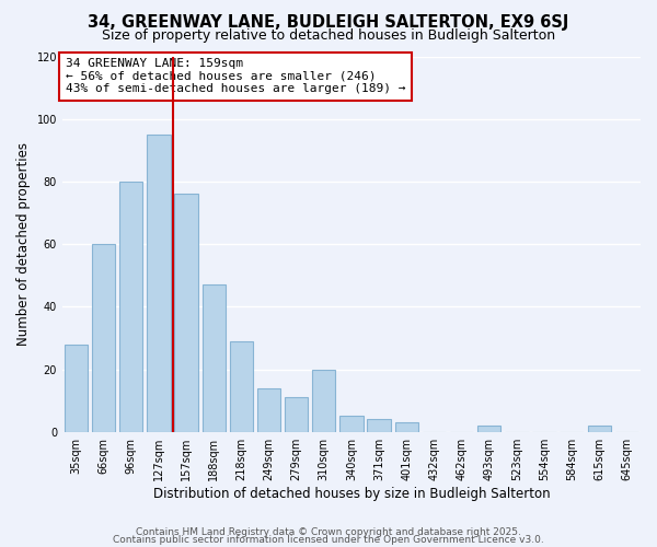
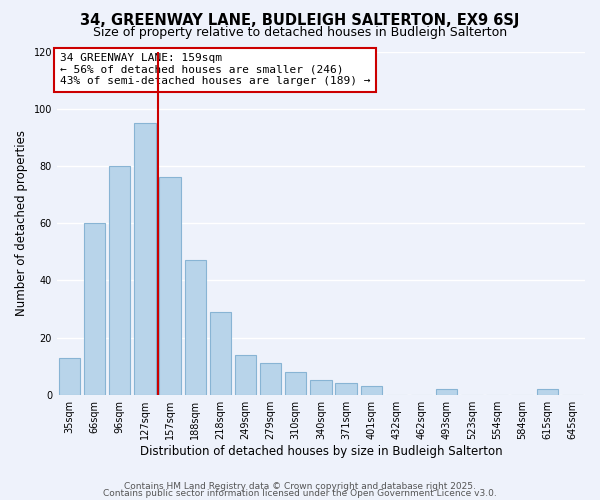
35sqm: 28 -> 13
310sqm: 20 -> 8
